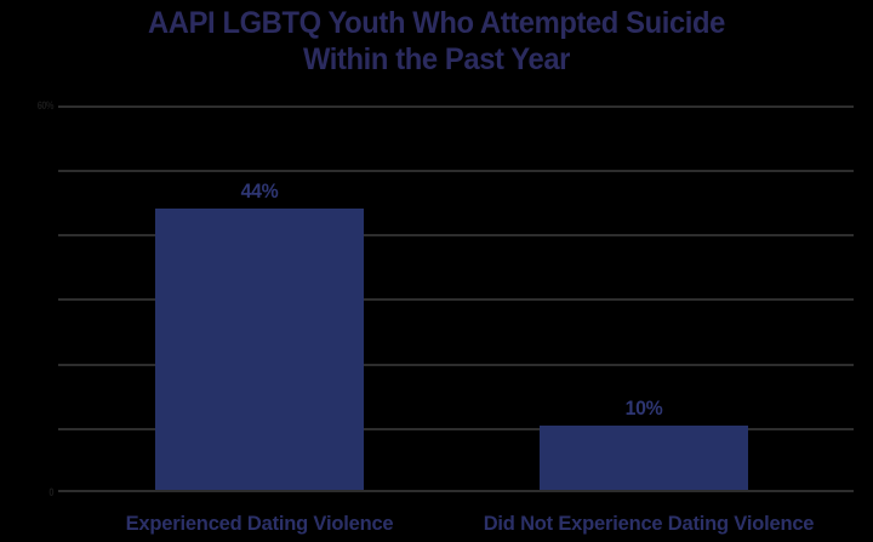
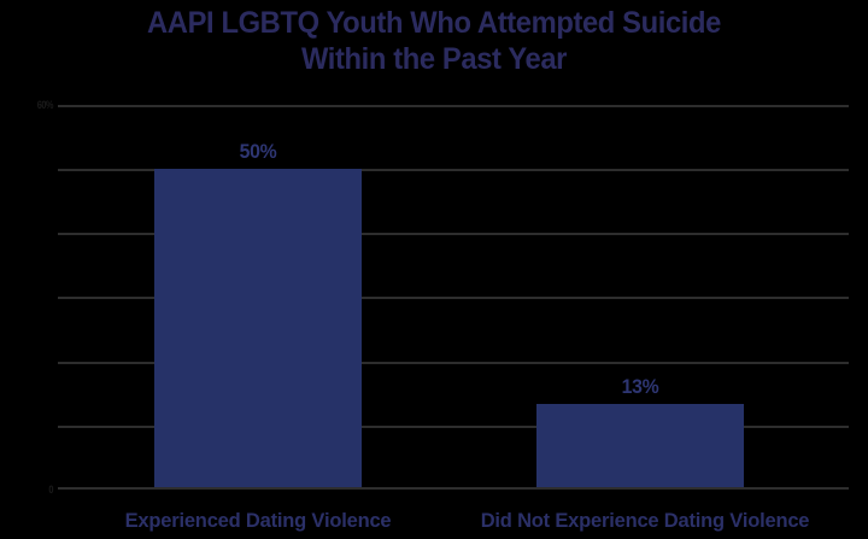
Experienced Dating Violence: 44% -> 50%
Did Not Experience Dating Violence: 10% -> 13%
